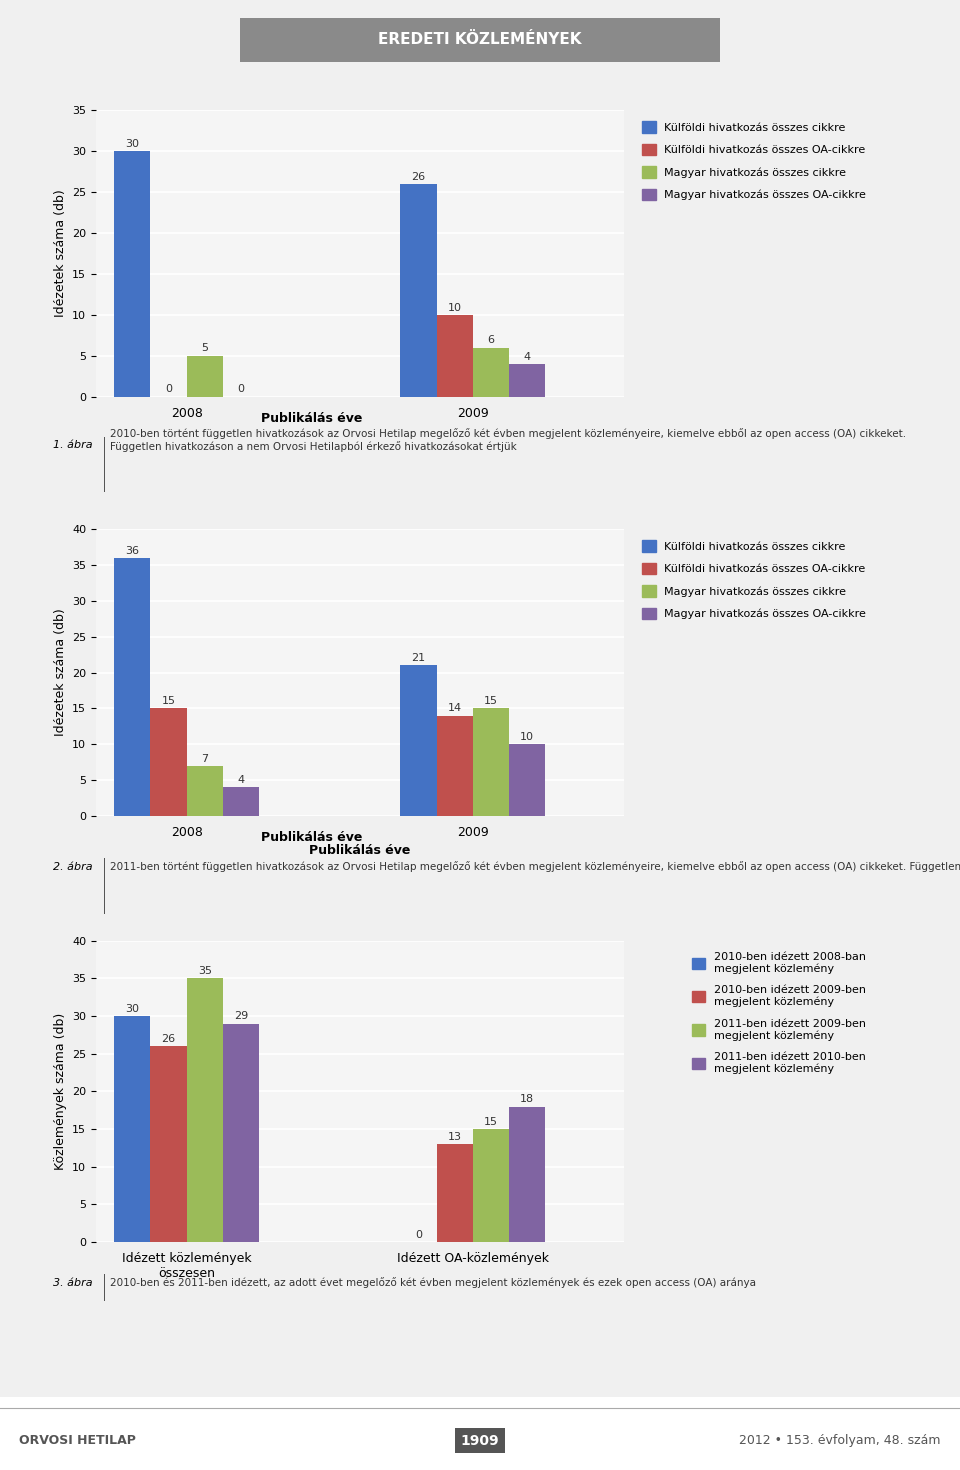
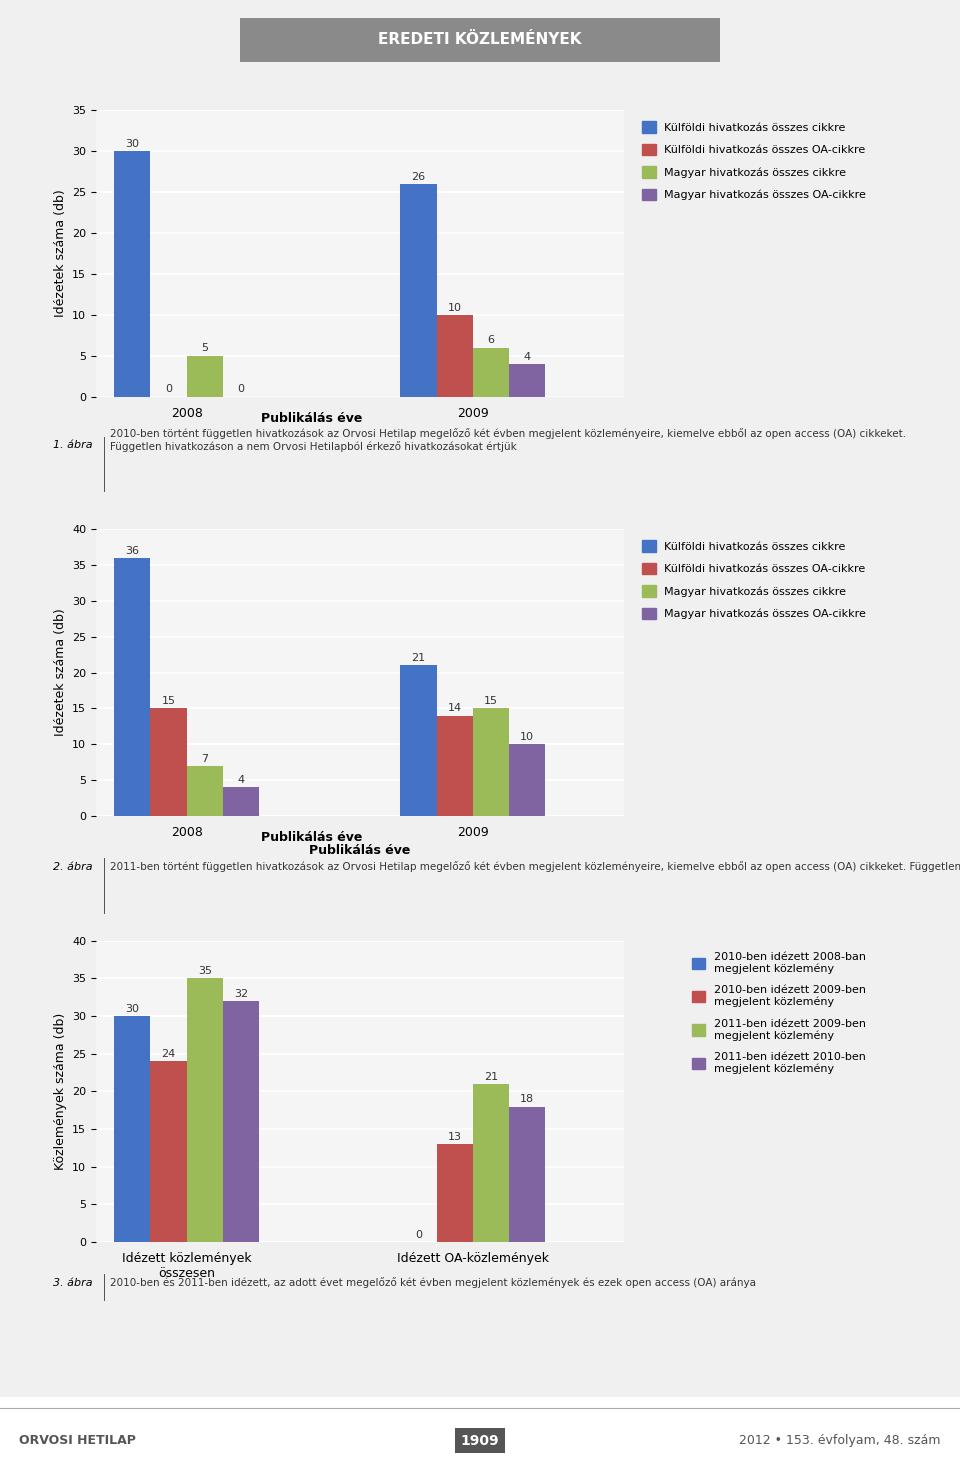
2010-ben idézett 2009-ben megjelent közlemény/Idézett közlemények összesen: 26 -> 24
2011-ben idézett 2010-ben megjelent közlemény/Idézett közlemények összesen: 29 -> 32
2011-ben idézett 2009-ben megjelent közlemény/Idézett OA-közlemények: 15 -> 21
